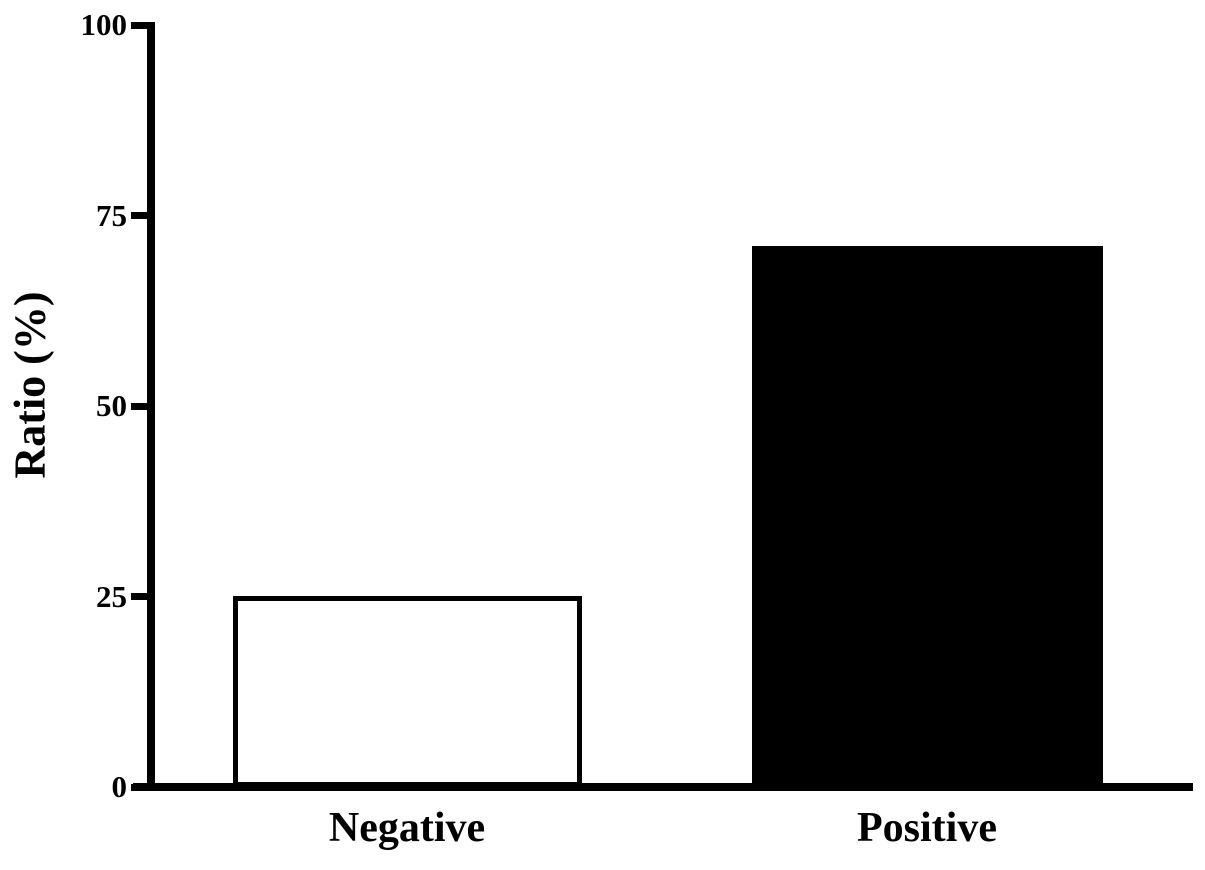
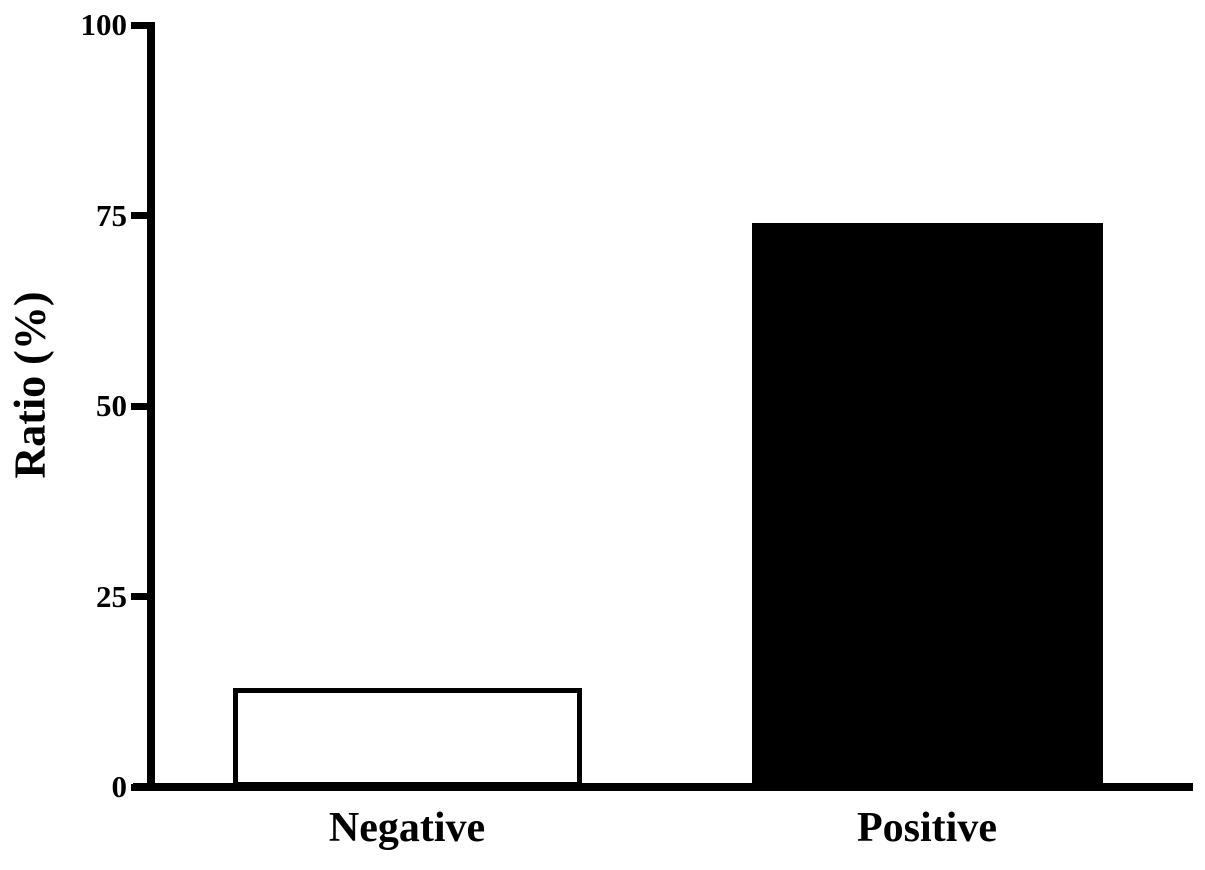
Negative: 25 -> 13
Positive: 71 -> 74
